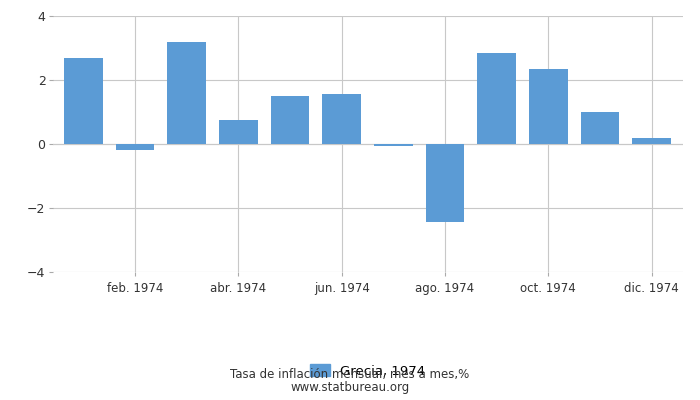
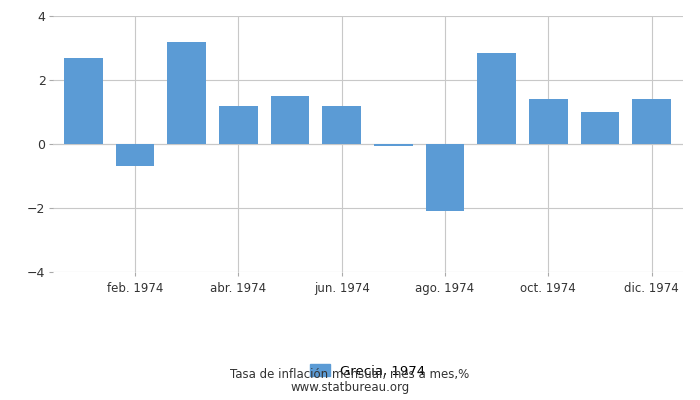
feb. 1974: -0.20 -> -0.70
abr. 1974: 0.75 -> 1.20
jun. 1974: 1.55 -> 1.20
ago. 1974: -2.45 -> -2.10
oct. 1974: 2.35 -> 1.40
dic. 1974: 0.20 -> 1.40
